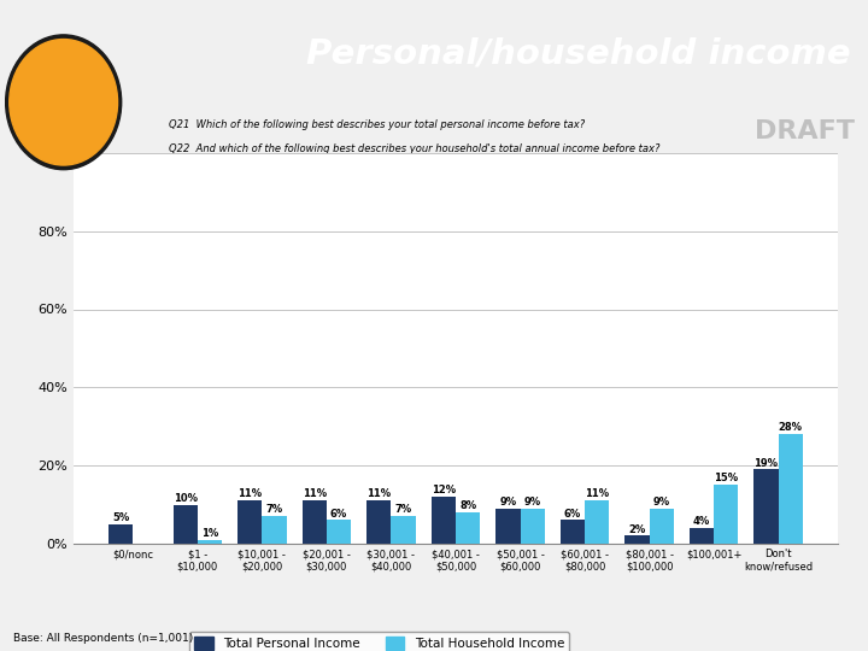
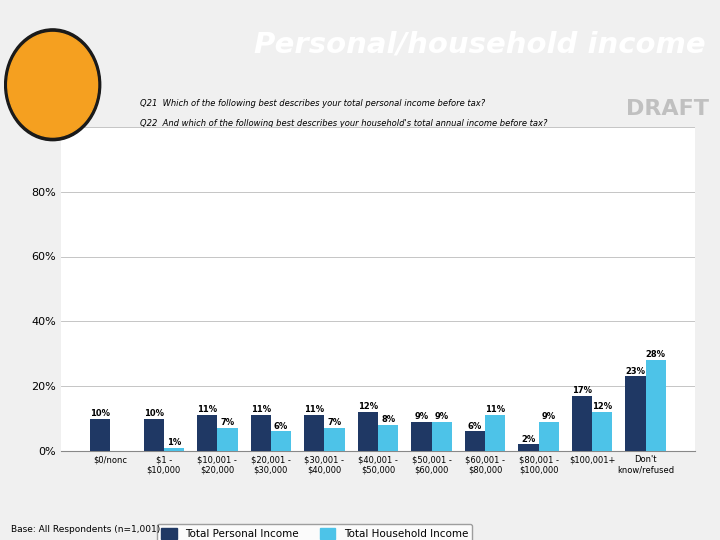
Total Personal Income/$0/nonc: 5% -> 10%
Total Personal Income/$100,001+: 4% -> 17%
Total Household Income/$100,001+: 15% -> 12%
Total Personal Income/Don't know/refused: 19% -> 23%
